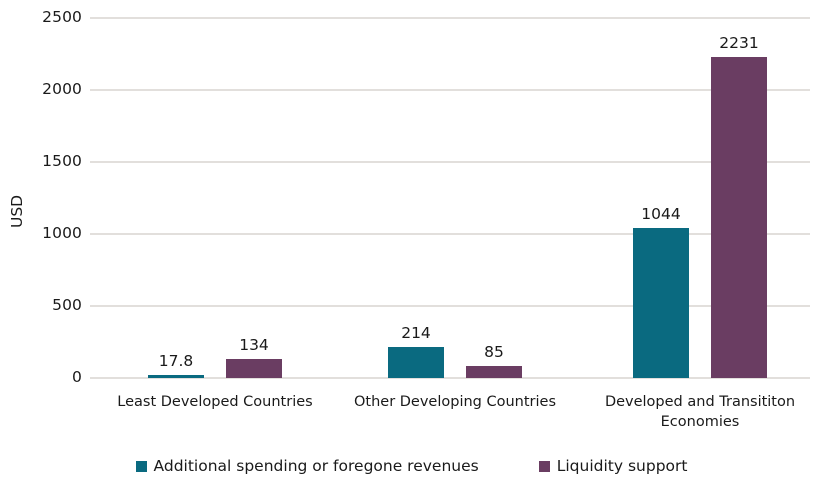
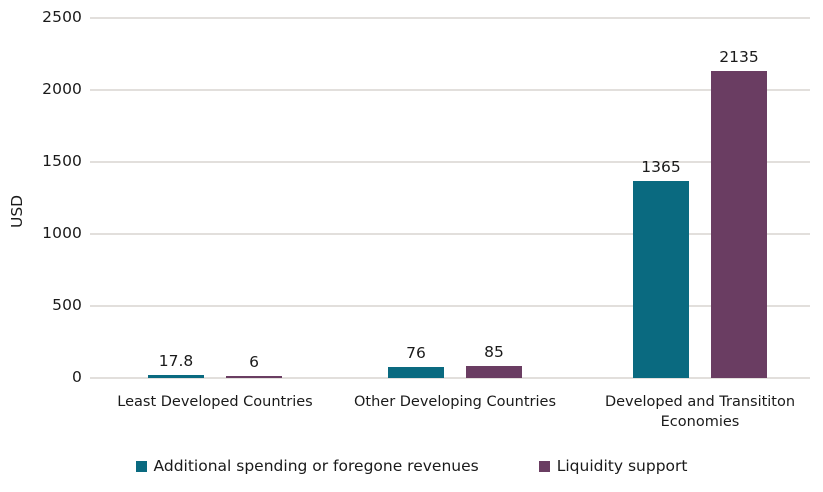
Liquidity support/Least Developed Countries: 134 -> 6
Additional spending or foregone revenues/Other Developing Countries: 214 -> 76
Additional spending or foregone revenues/Developed and Transititon Economies: 1044 -> 1365
Liquidity support/Developed and Transititon Economies: 2231 -> 2135
